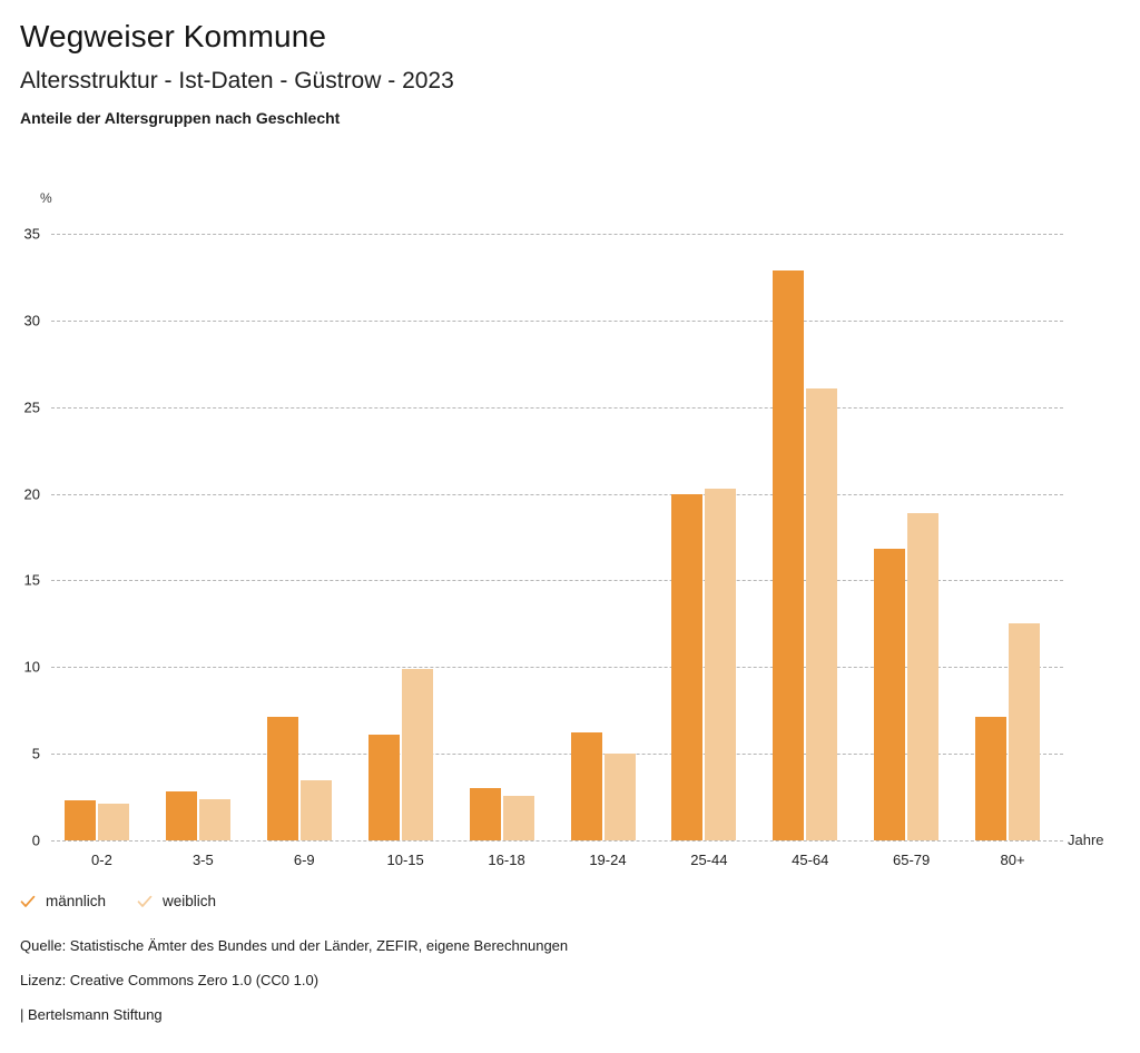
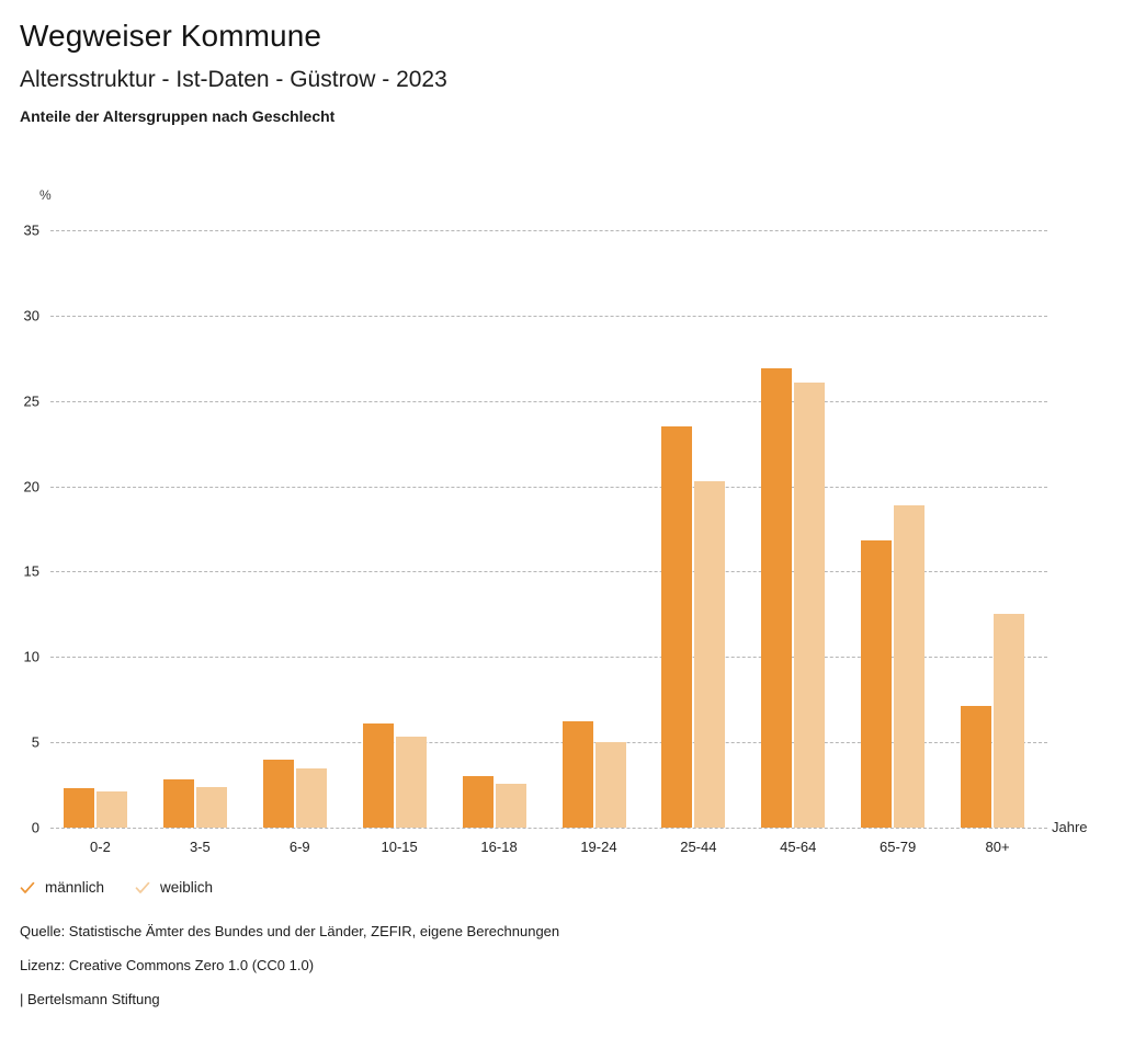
männlich/6-9: 7.1 -> 4.0
weiblich/10-15: 9.9 -> 5.3
männlich/25-44: 20.0 -> 23.5
männlich/45-64: 32.9 -> 26.9
